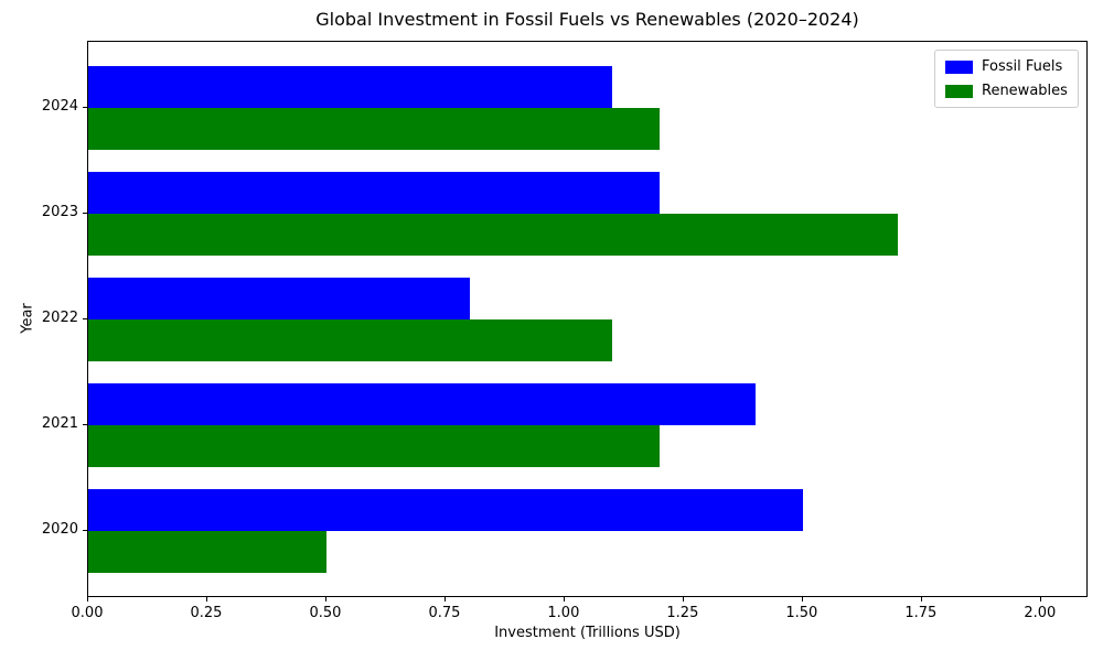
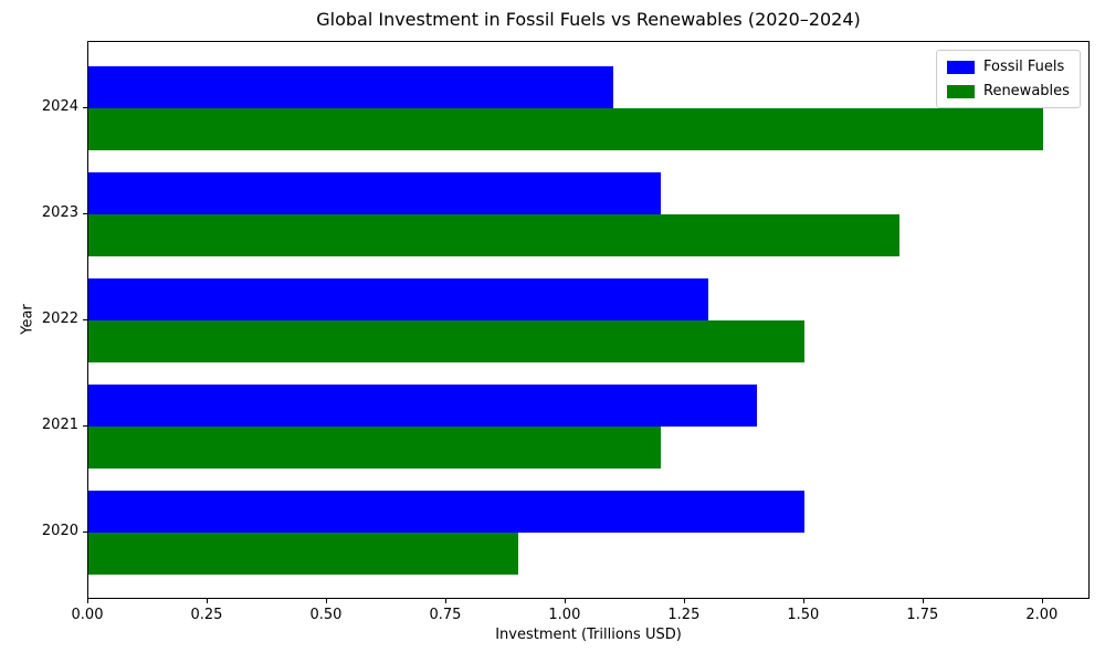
Renewables/2020: 0.5 -> 0.9
Fossil Fuels/2022: 0.8 -> 1.3
Renewables/2022: 1.1 -> 1.5
Renewables/2024: 1.2 -> 2.0
